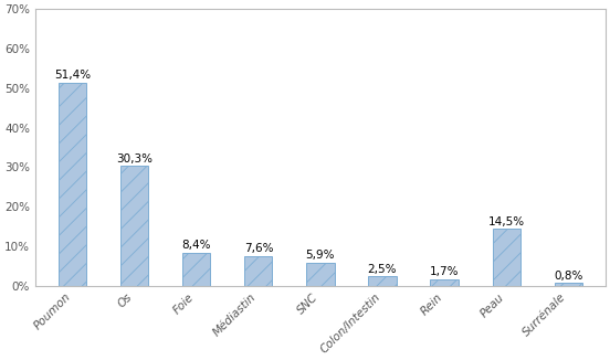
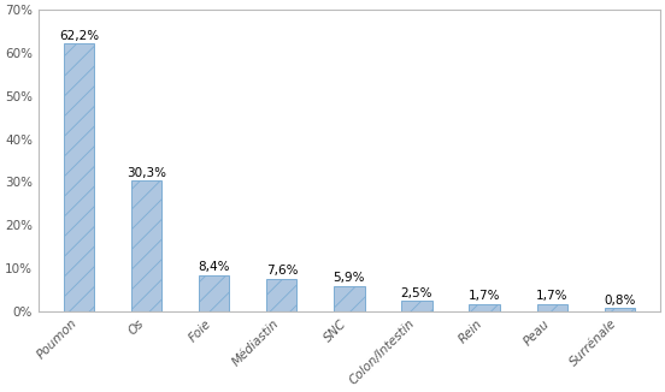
Poumon: 51,4% -> 62,2%
Peau: 14,5% -> 1,7%
